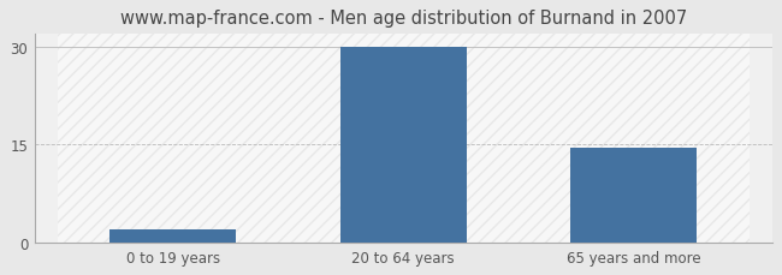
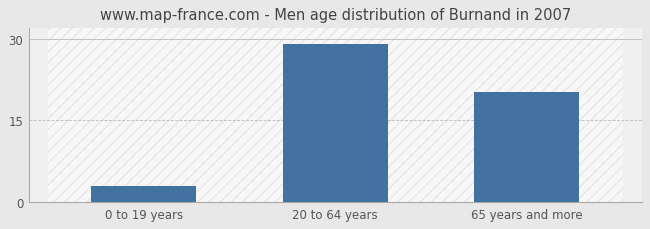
0 to 19 years: 2.0 -> 3.0
20 to 64 years: 30.0 -> 29.0
65 years and more: 14.5 -> 20.2
